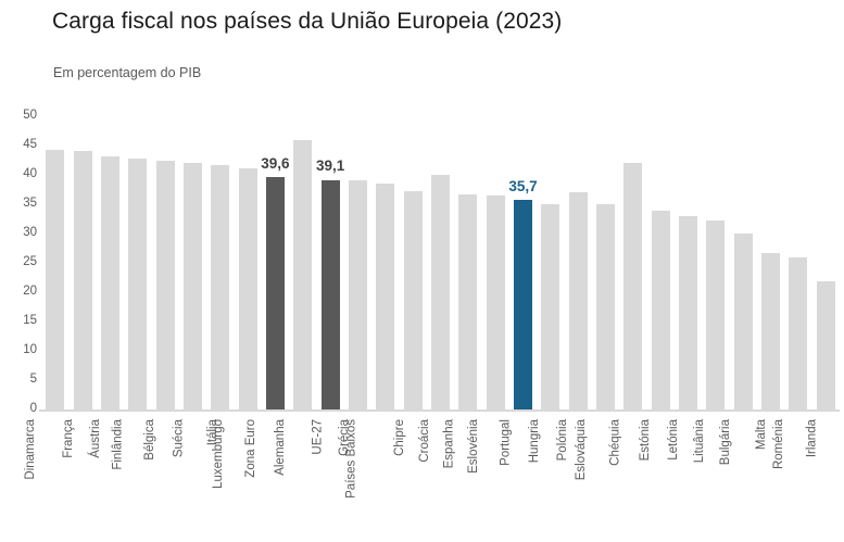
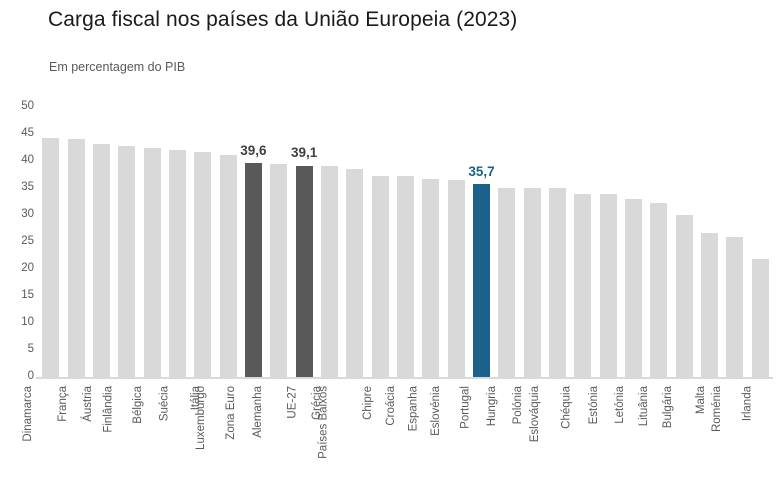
Alemanha: 46 -> 40
Croácia: 40 -> 37
Polónia: 37 -> 35
Chéquia: 42 -> 34
